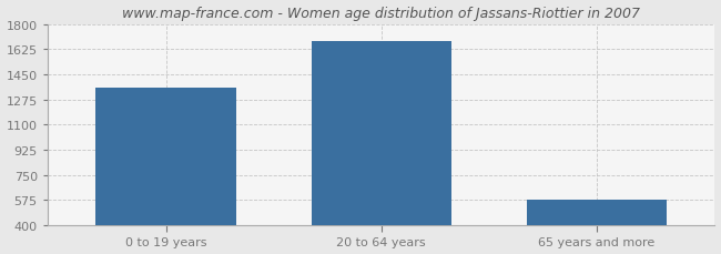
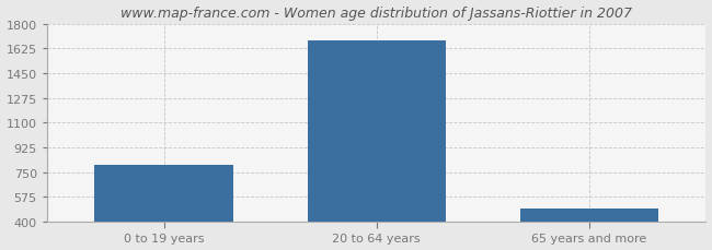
0 to 19 years: 1360 -> 800
65 years and more: 580 -> 490
